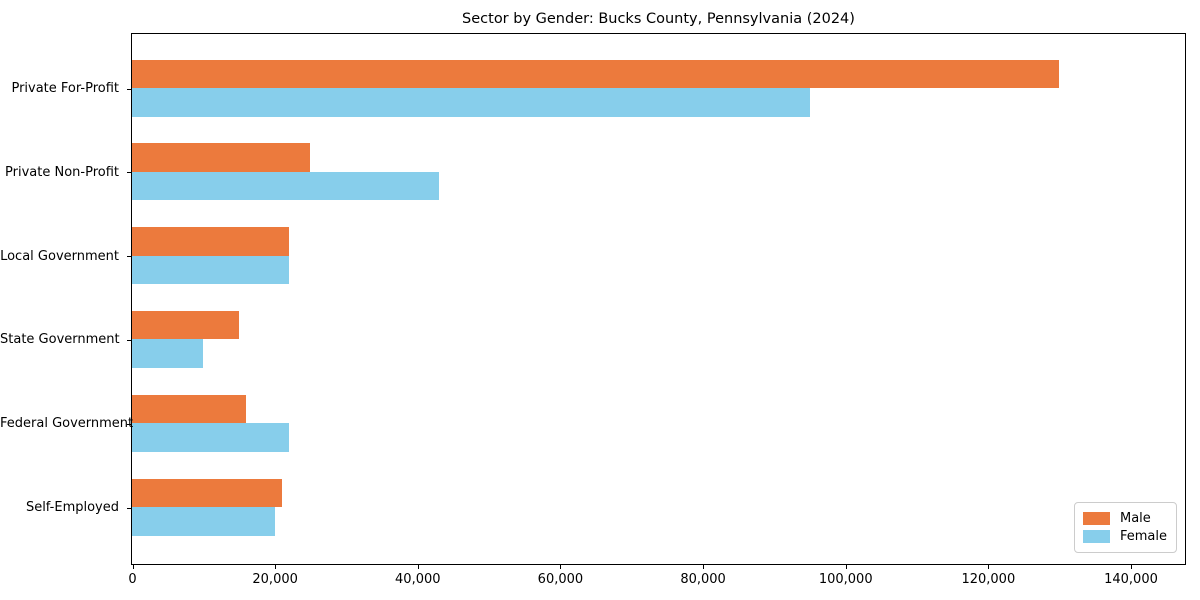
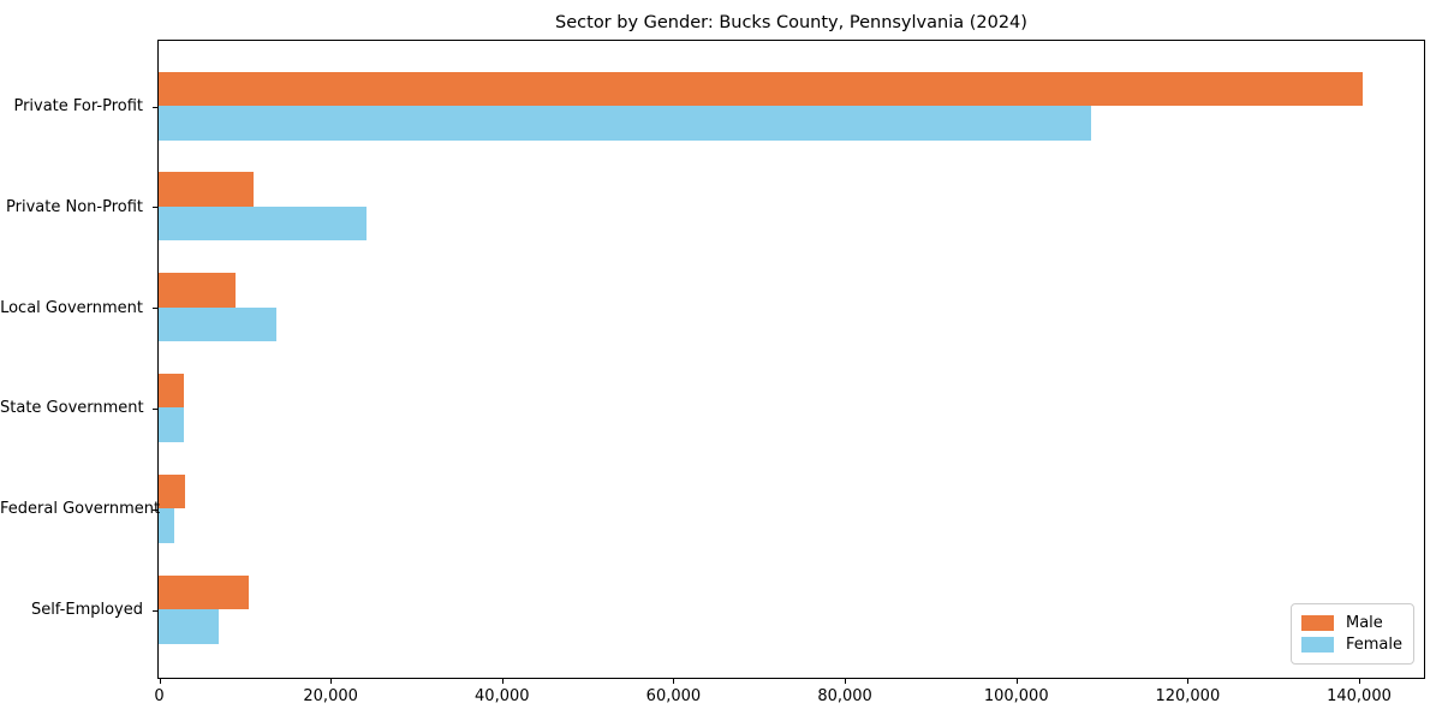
Male/Private For-Profit: 130000 -> 140000
Female/Private For-Profit: 95000 -> 109000
Male/Private Non-Profit: 25000 -> 11000
Female/Private Non-Profit: 43000 -> 24000
Male/Local Government: 22000 -> 9000
Female/Local Government: 22000 -> 14000
Male/State Government: 15000 -> 3000
Female/State Government: 10000 -> 3000
Male/Federal Government: 16000 -> 3000
Female/Federal Government: 22000 -> 2000
Male/Self-Employed: 21000 -> 10000
Female/Self-Employed: 20000 -> 7000
